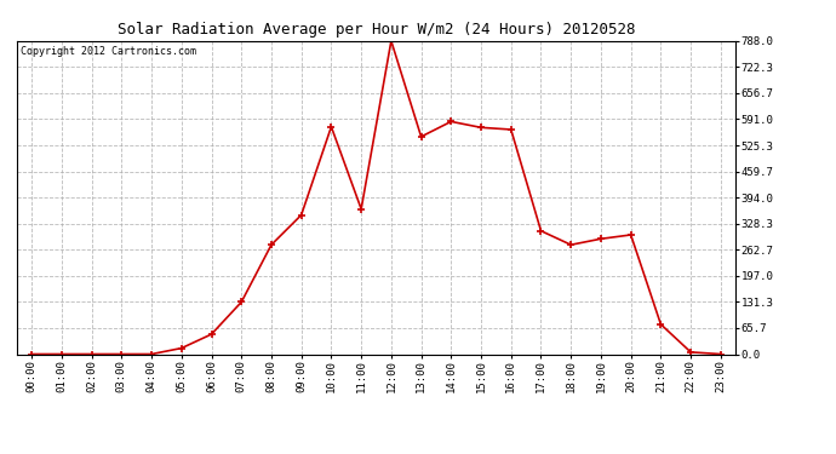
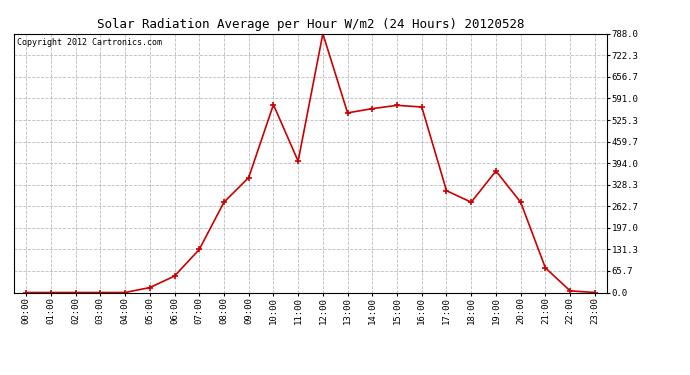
11:00: 365 -> 400
14:00: 585 -> 560
19:00: 290 -> 370
20:00: 300 -> 275
